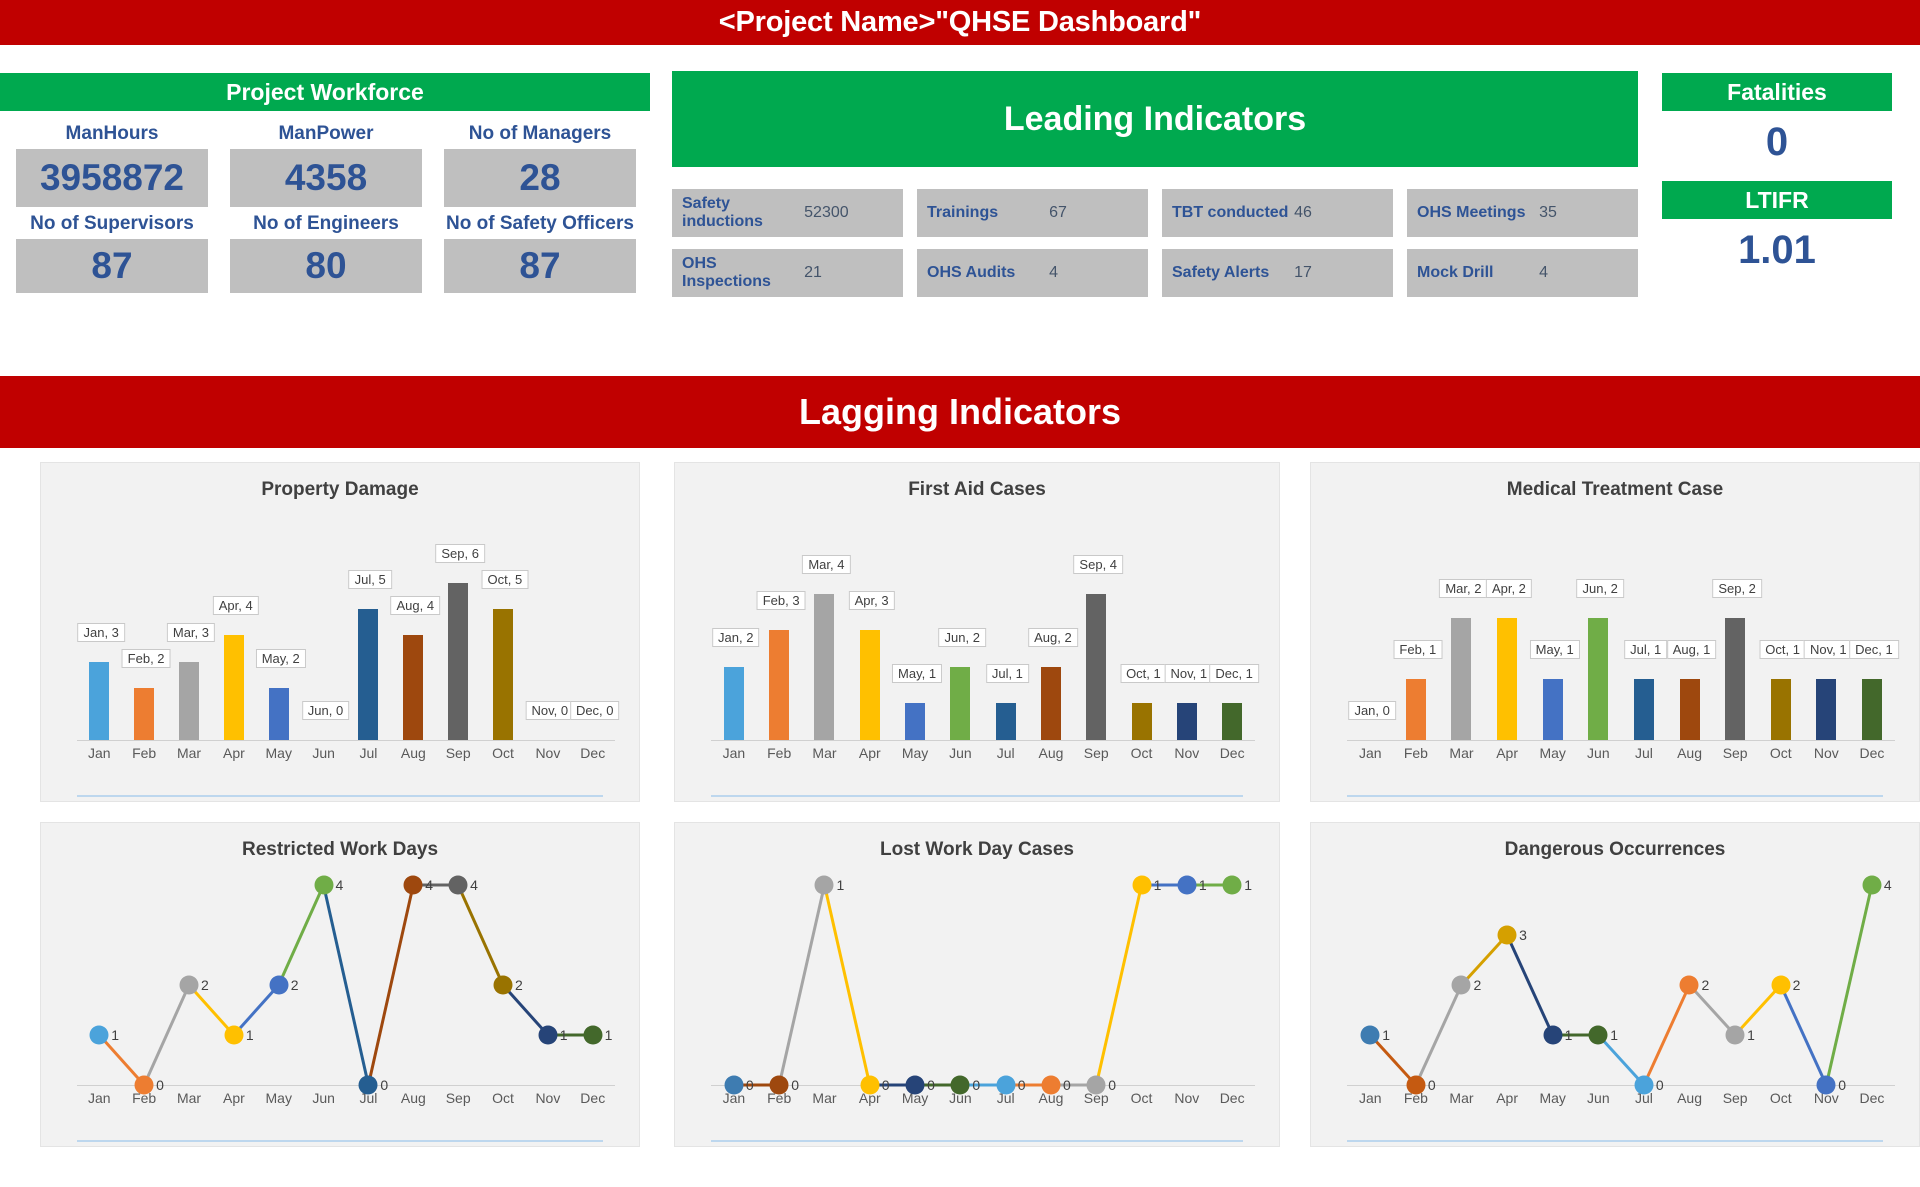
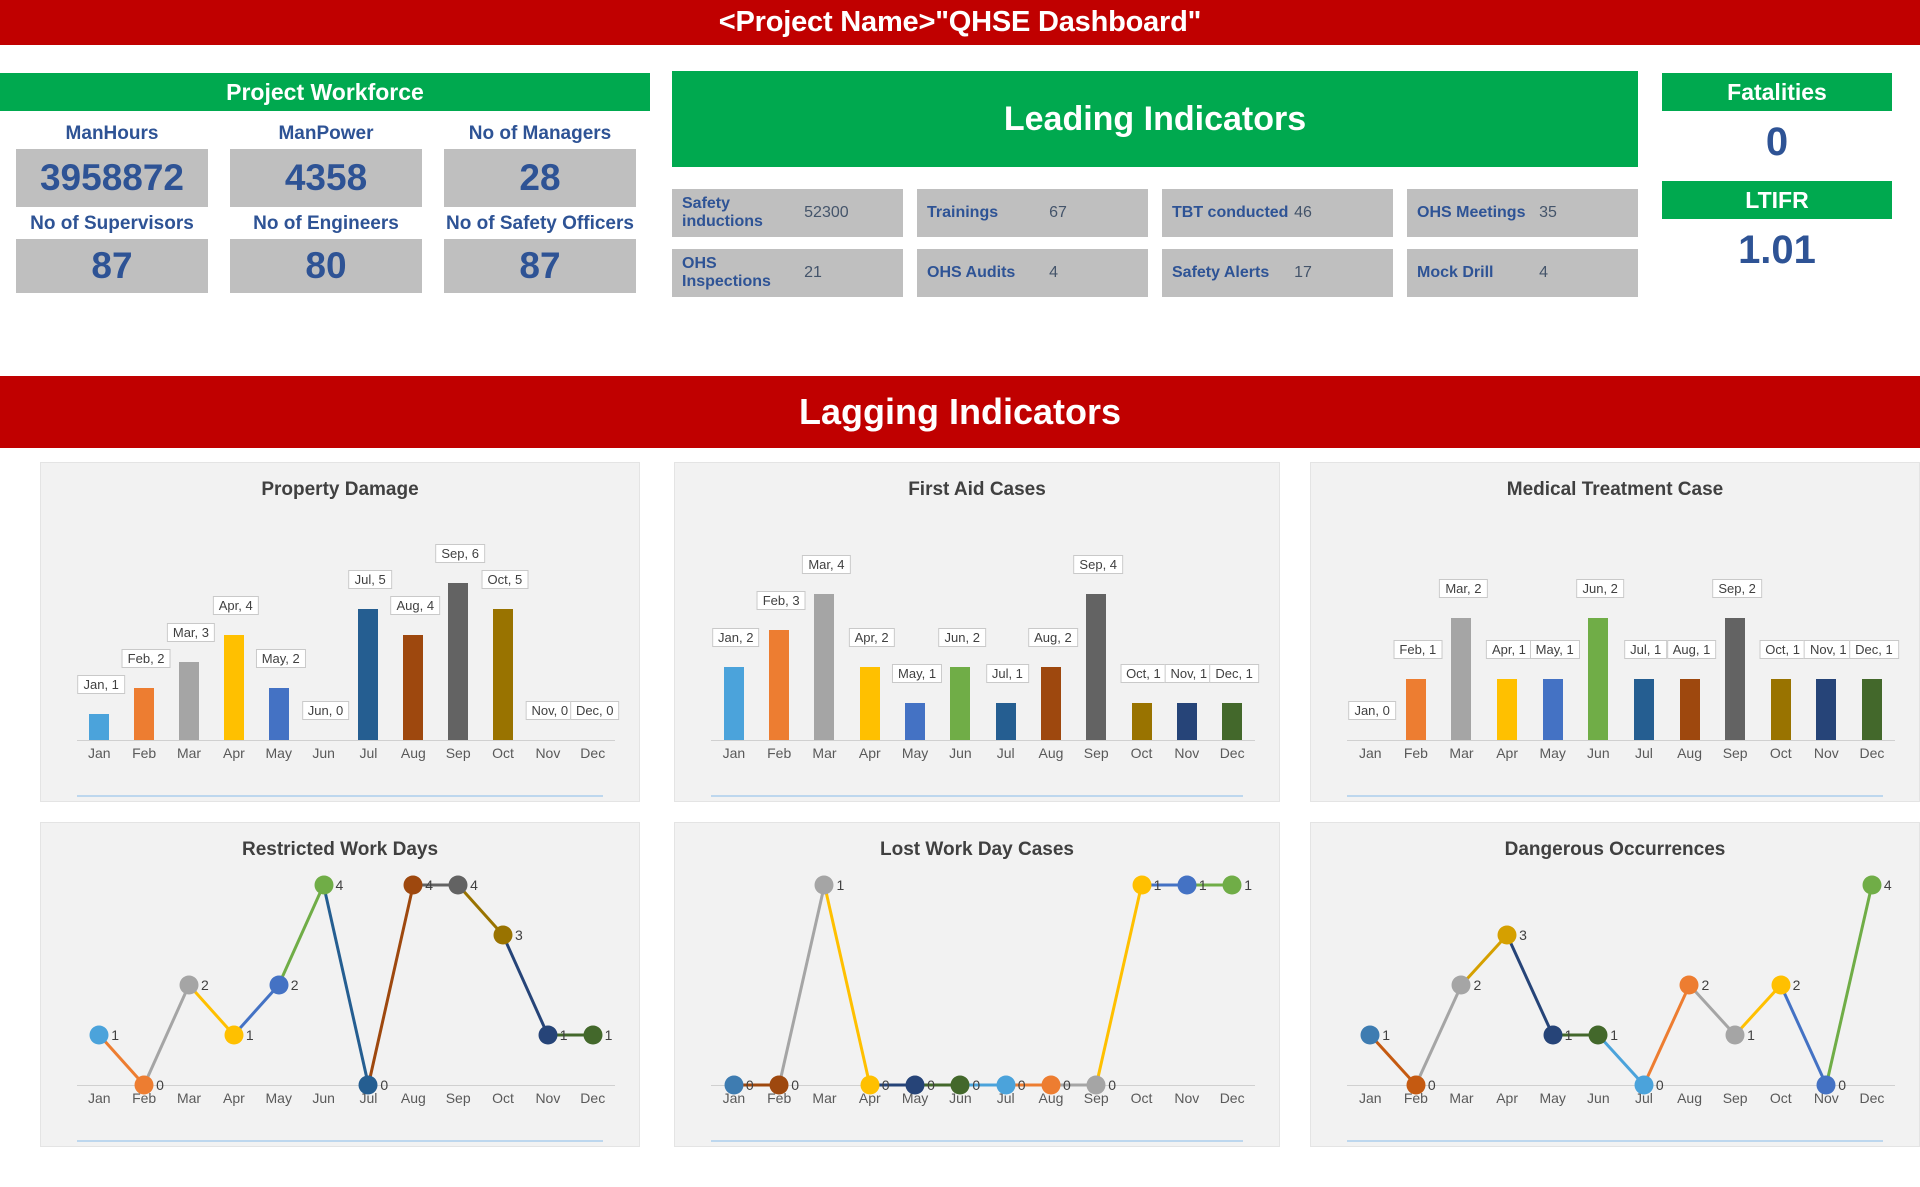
Property Damage/Jan: 3 -> 1
First Aid Cases/Apr: 3 -> 2
Medical Treatment Case/Apr: 2 -> 1
Restricted Work Days/Oct: 2 -> 3
